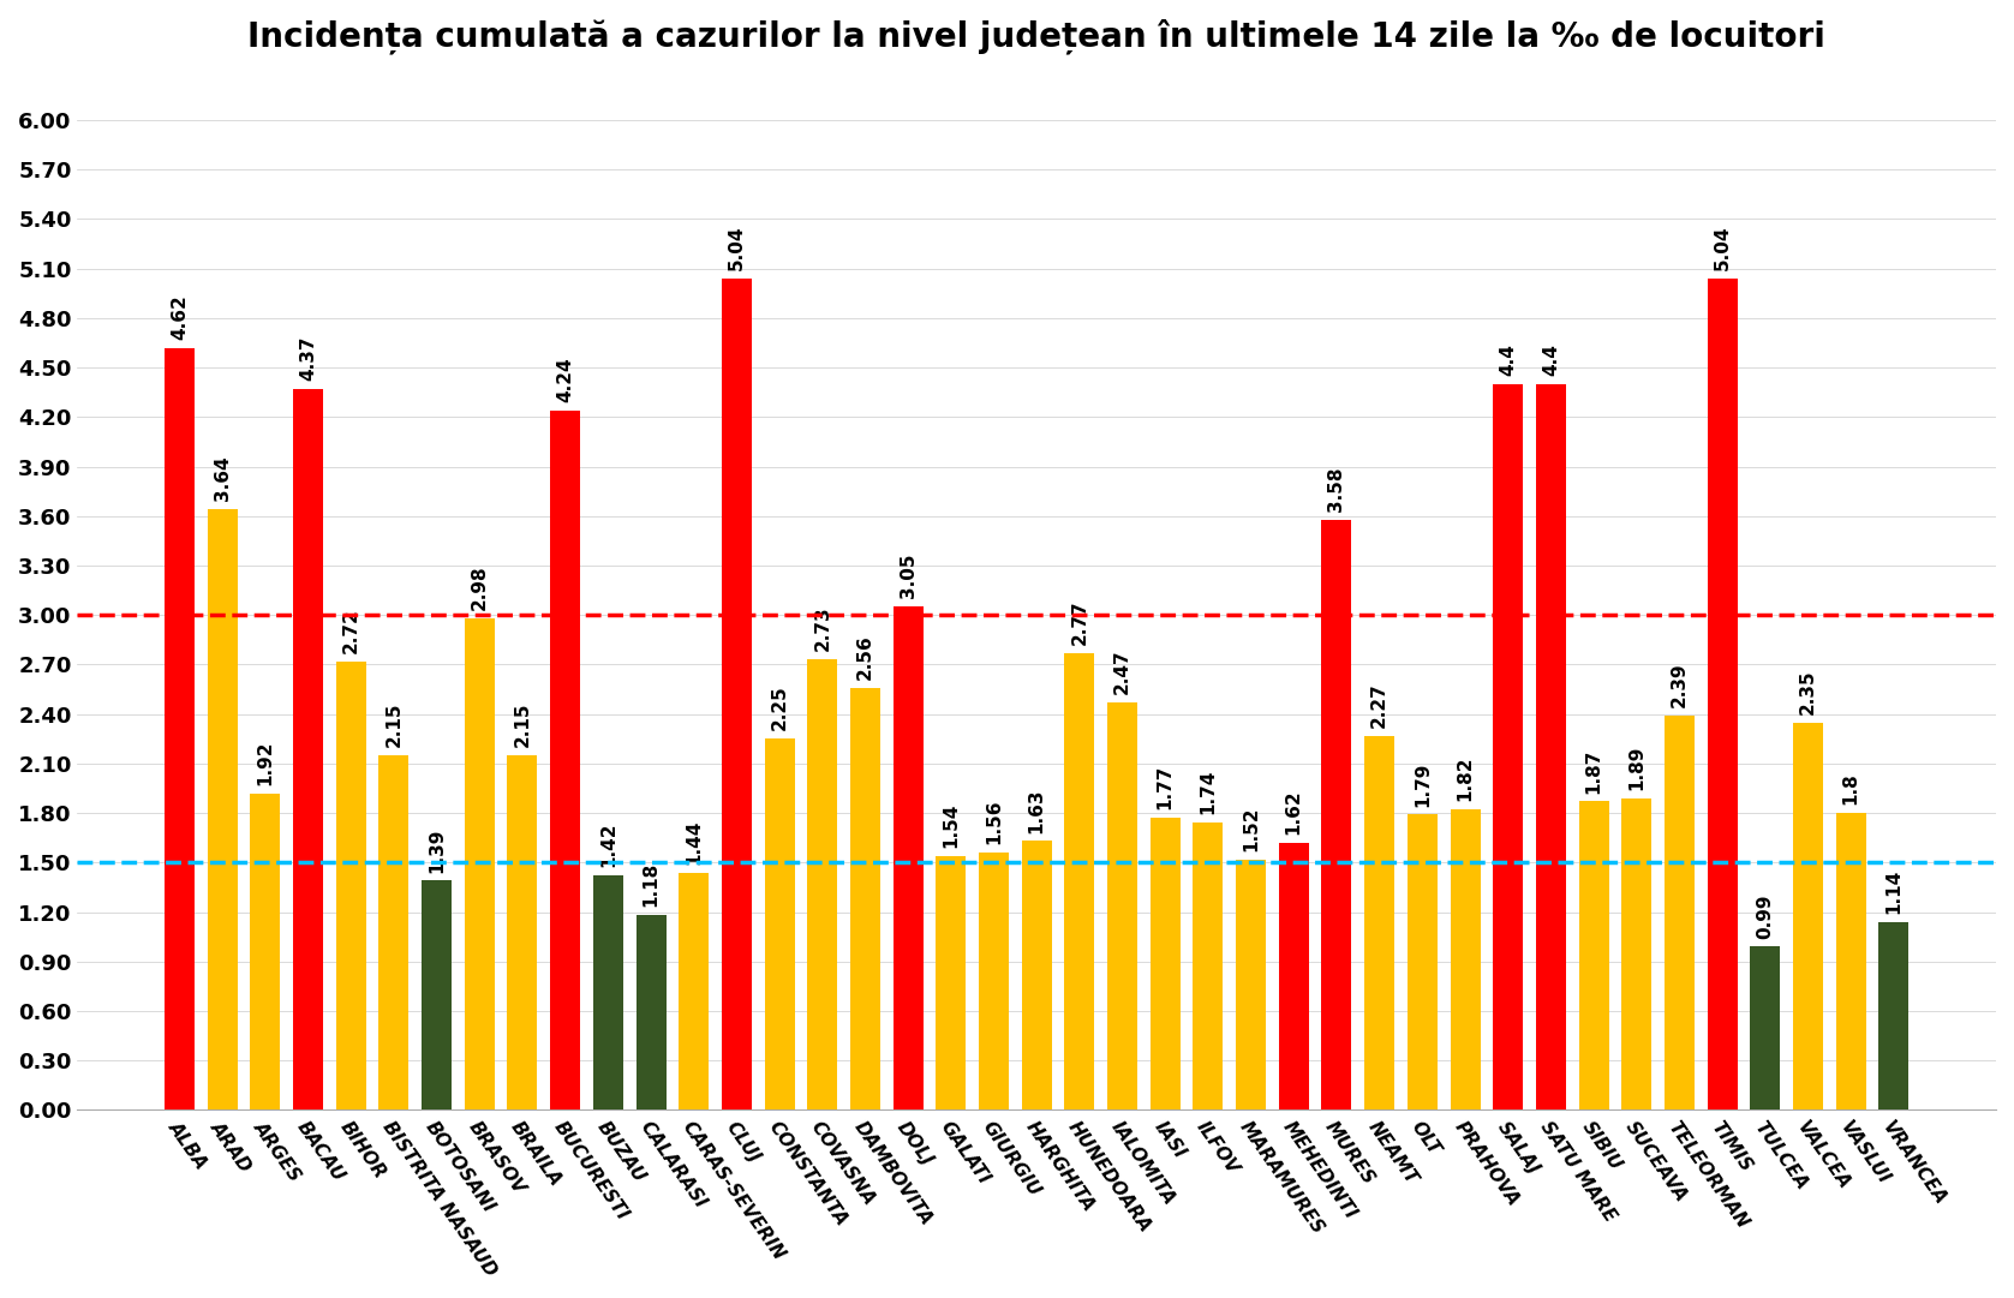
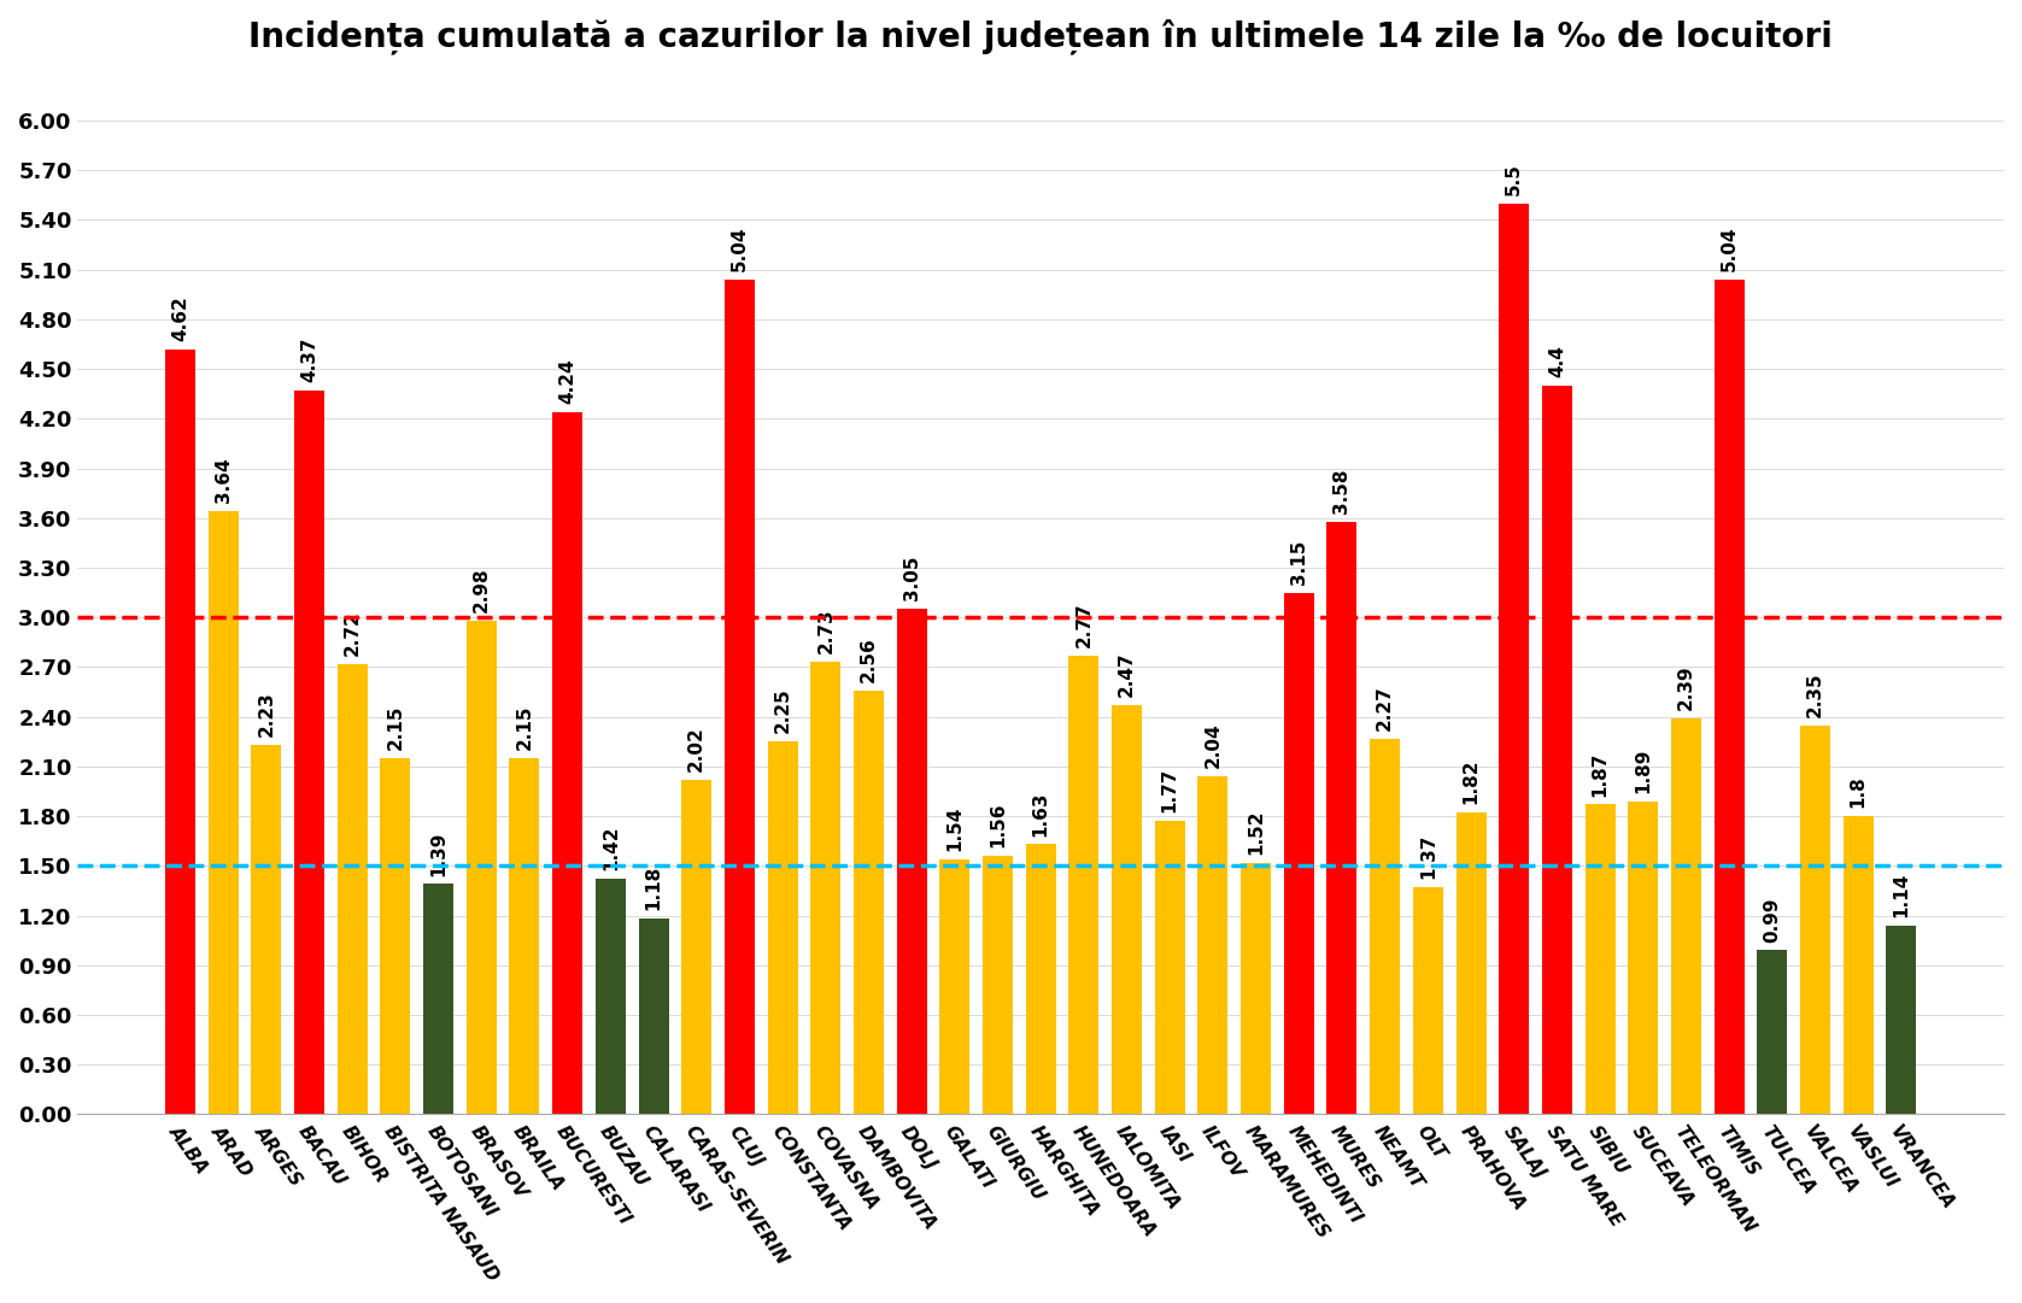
ARGES: 1.92 -> 2.23
CARAS-SEVERIN: 1.44 -> 2.02
ILFOV: 1.74 -> 2.04
MEHEDINTI: 1.62 -> 3.15
OLT: 1.79 -> 1.37
SALAJ: 4.4 -> 5.5
